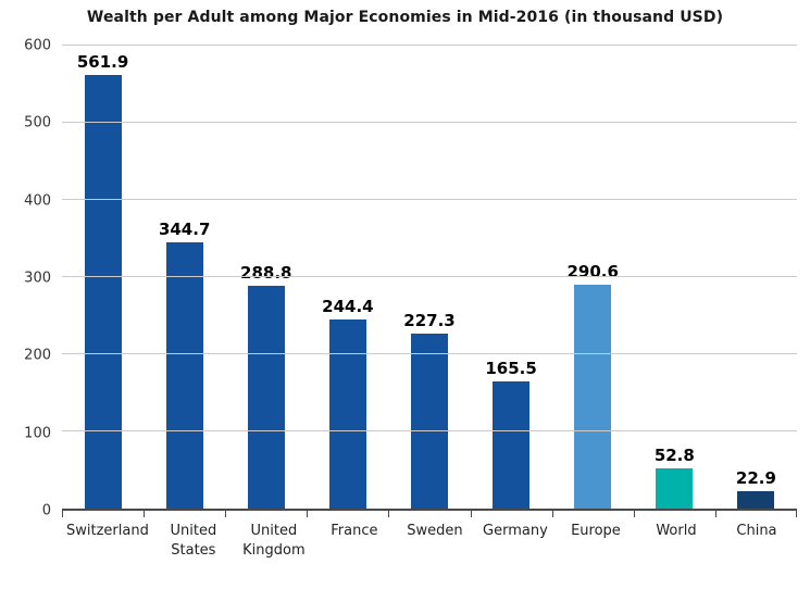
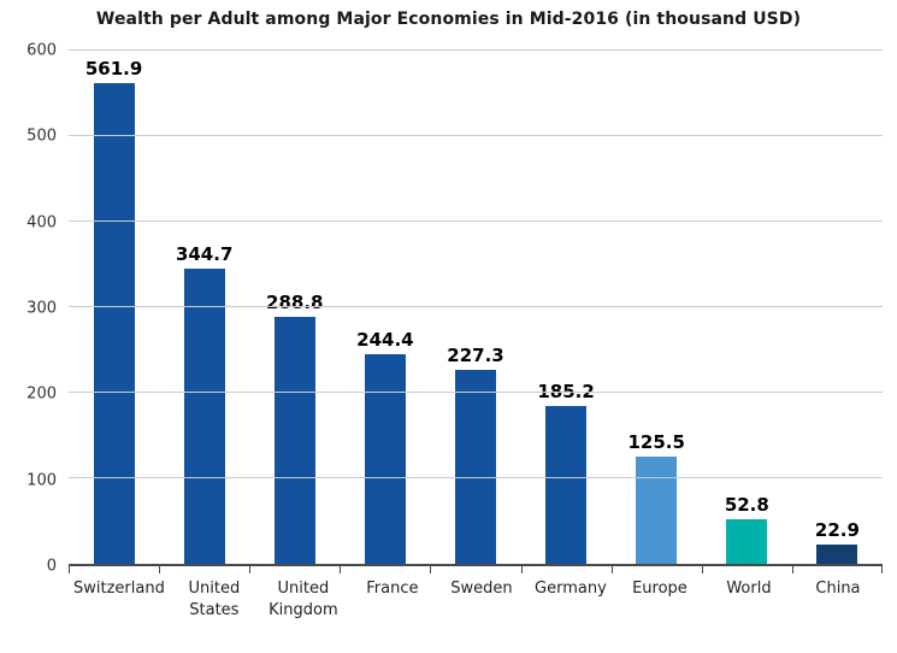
Germany: 165.5 -> 185.2
Europe: 290.6 -> 125.5
